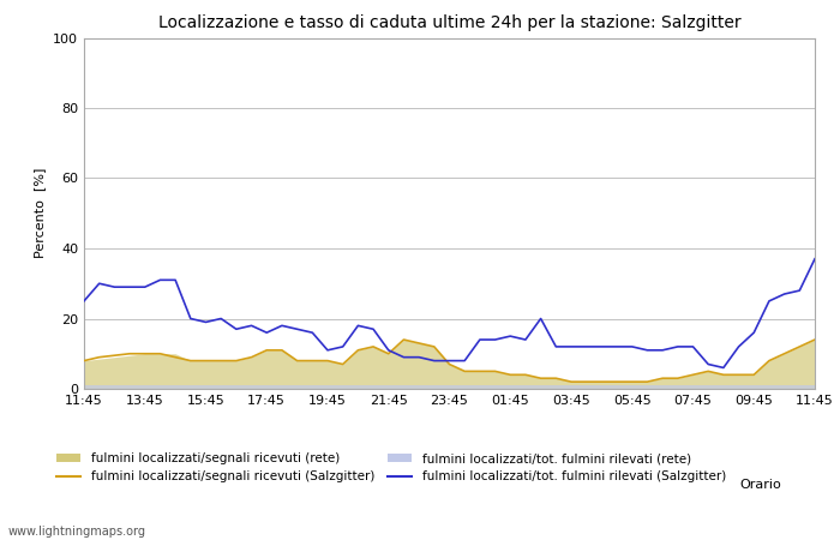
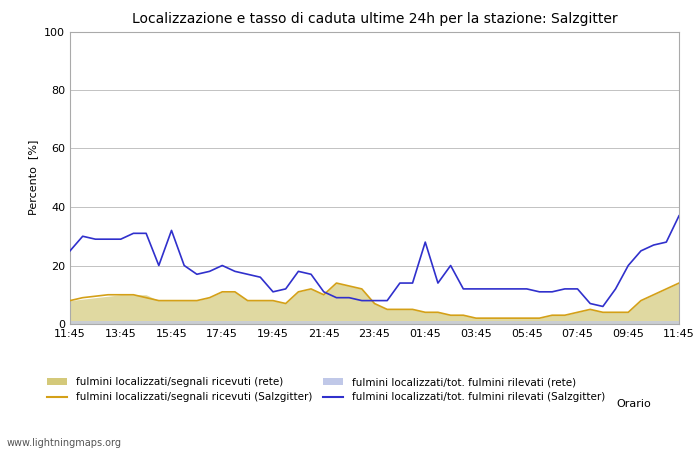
fulmini localizzati/tot. fulmini rilevati (Salzgitter)/15:45: 19 -> 32
fulmini localizzati/tot. fulmini rilevati (Salzgitter)/17:45: 16 -> 20
fulmini localizzati/tot. fulmini rilevati (Salzgitter)/01:45: 15 -> 28
fulmini localizzati/tot. fulmini rilevati (Salzgitter)/09:45: 16 -> 20
